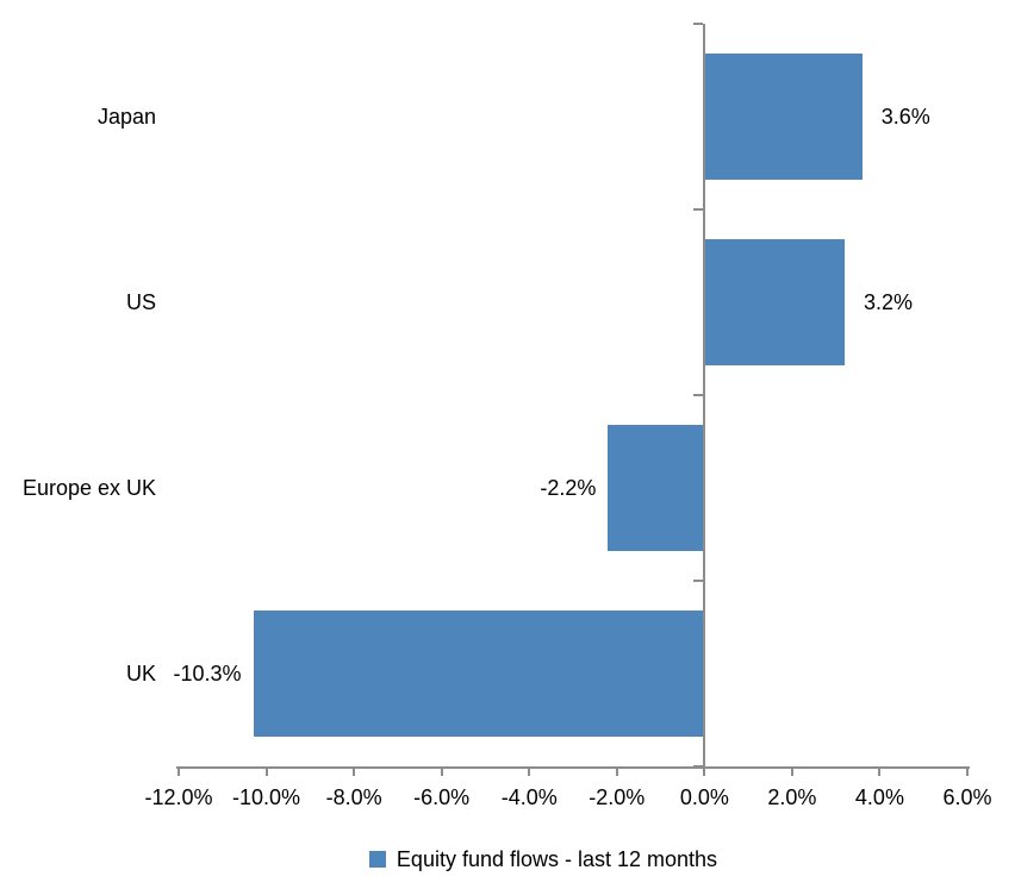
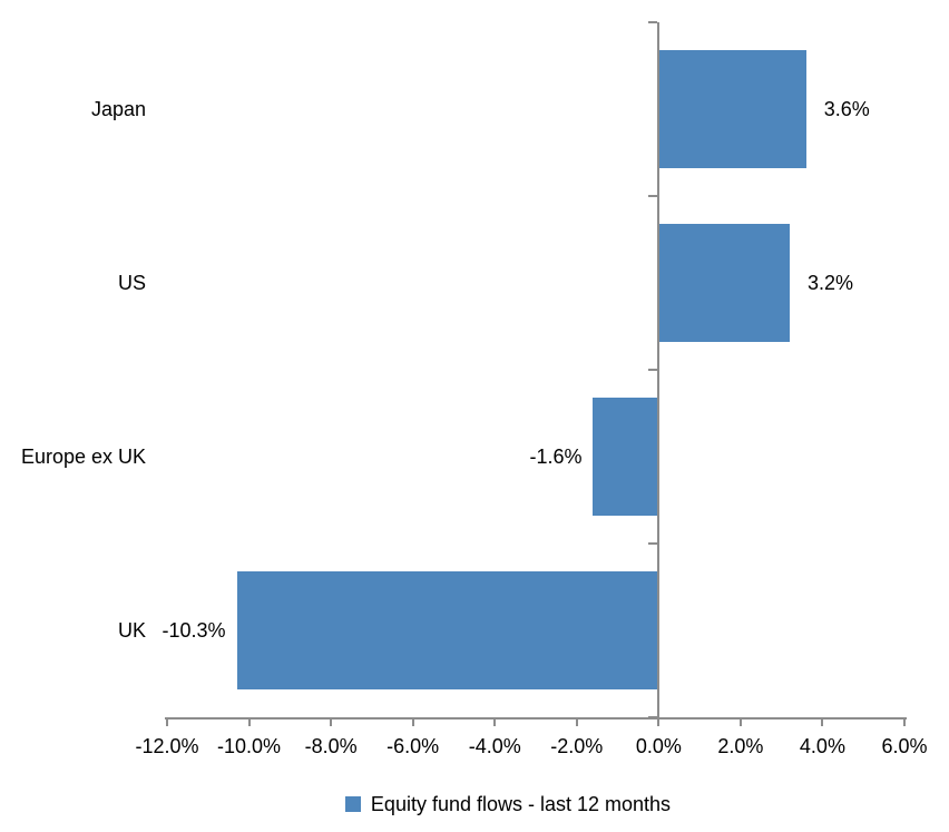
Europe ex UK: -2.2% -> -1.6%
